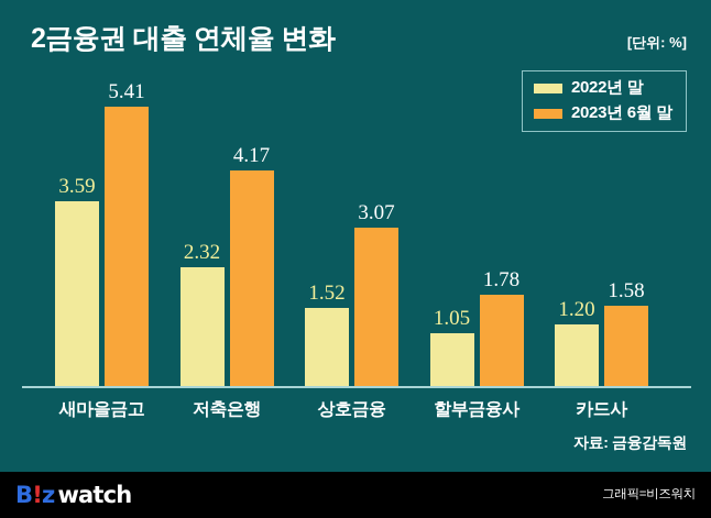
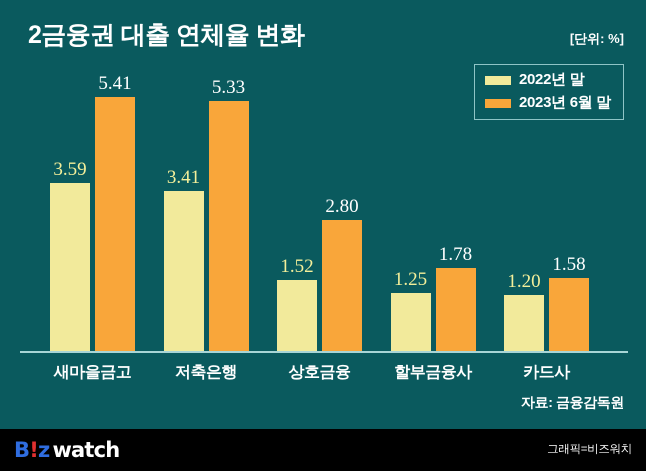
2022년 말/저축은행: 2.32 -> 3.41
2023년 6월 말/저축은행: 4.17 -> 5.33
2023년 6월 말/상호금융: 3.07 -> 2.80
2022년 말/할부금융사: 1.05 -> 1.25
